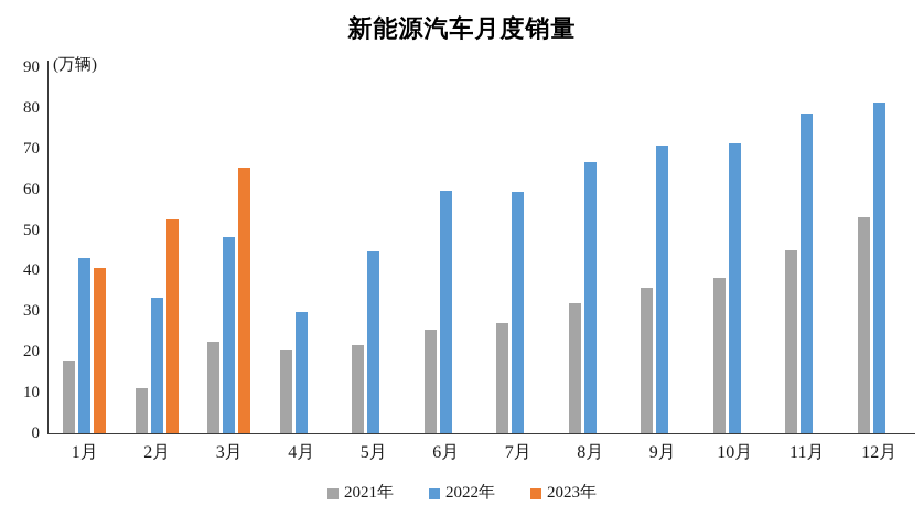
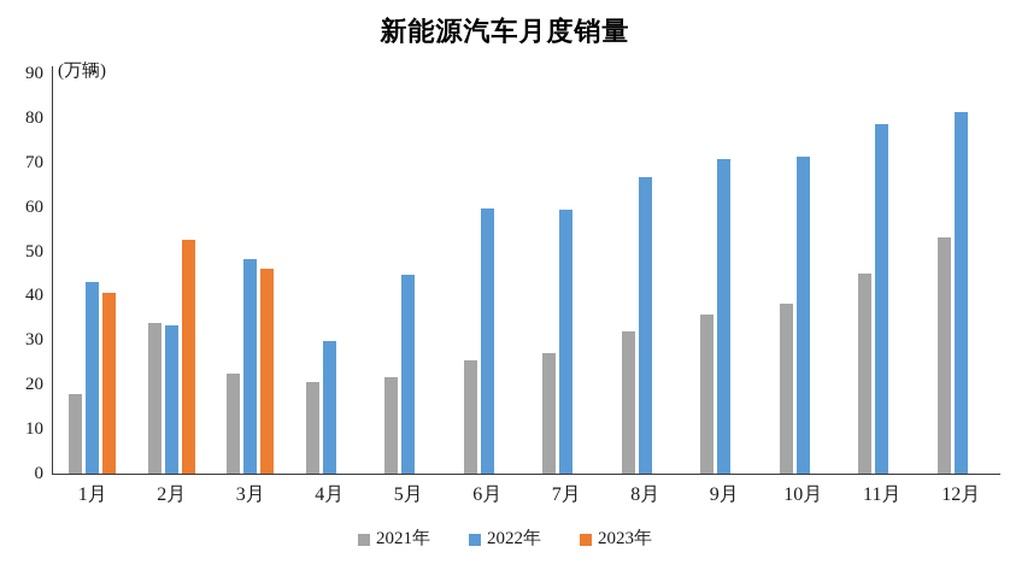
2021年/2月: 11 -> 34
2023年/3月: 65 -> 46
